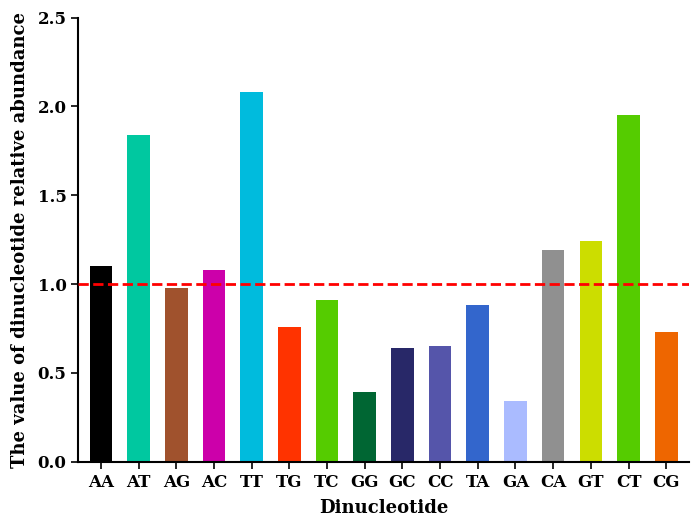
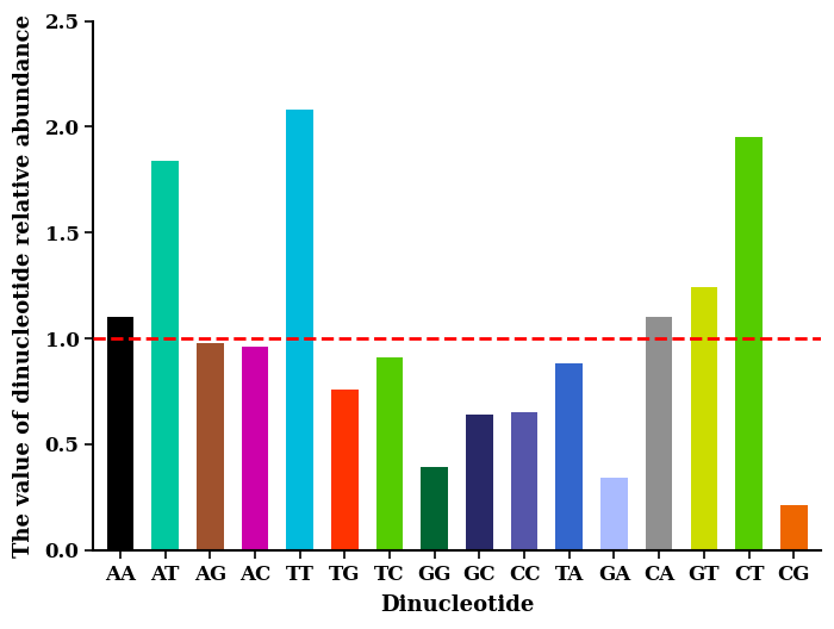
AC: 1.08 -> 0.96
CA: 1.19 -> 1.10
CG: 0.73 -> 0.21
